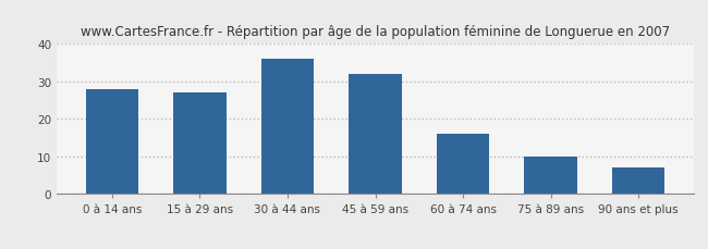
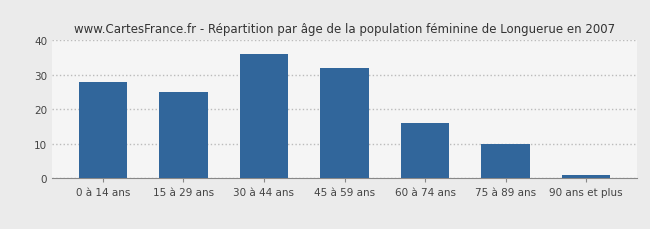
15 à 29 ans: 27 -> 25
90 ans et plus: 7 -> 1
